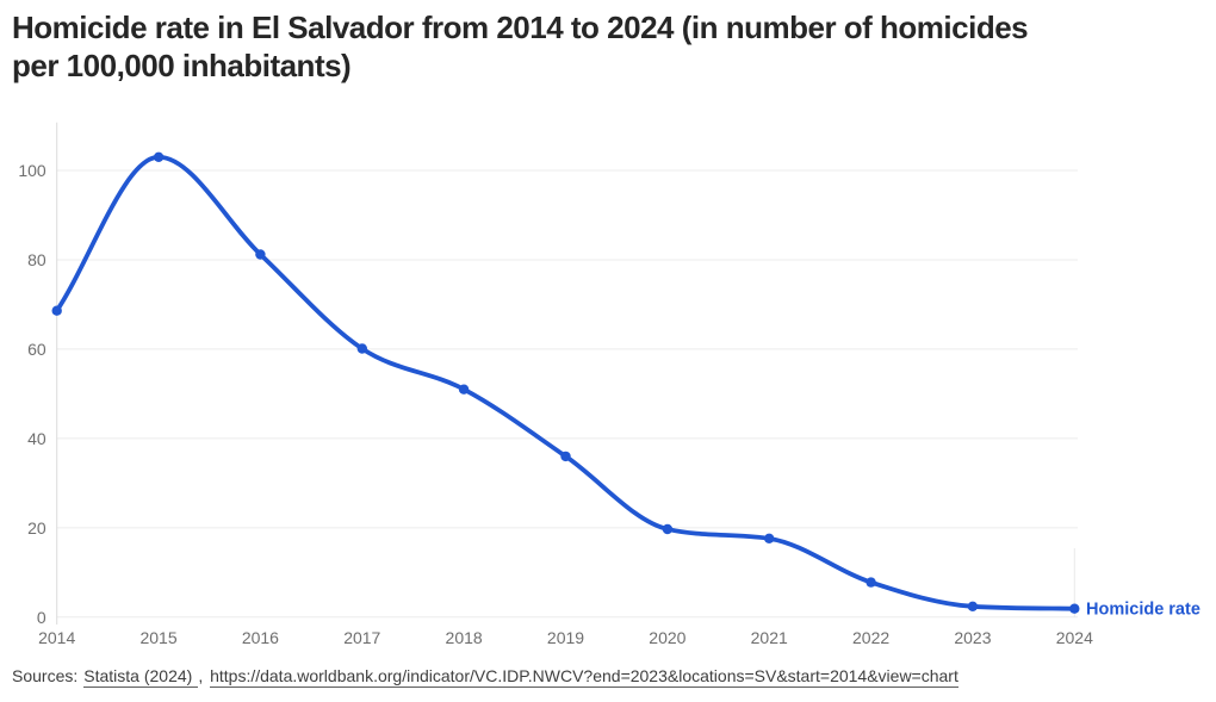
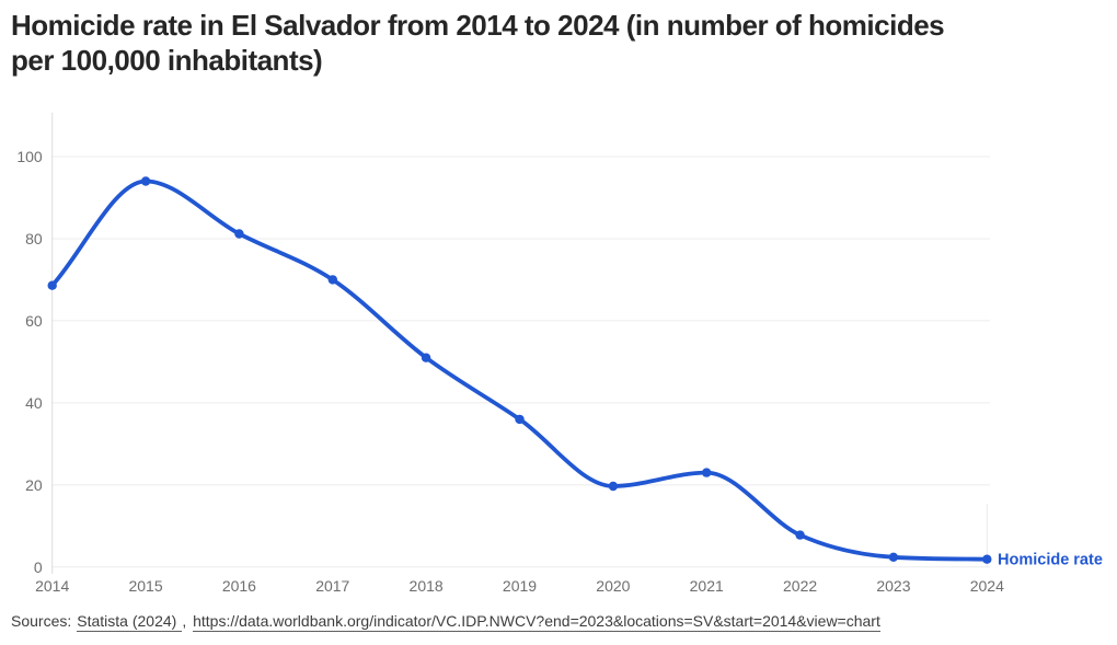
2015: 103 -> 94
2017: 60 -> 70
2021: 18 -> 23
